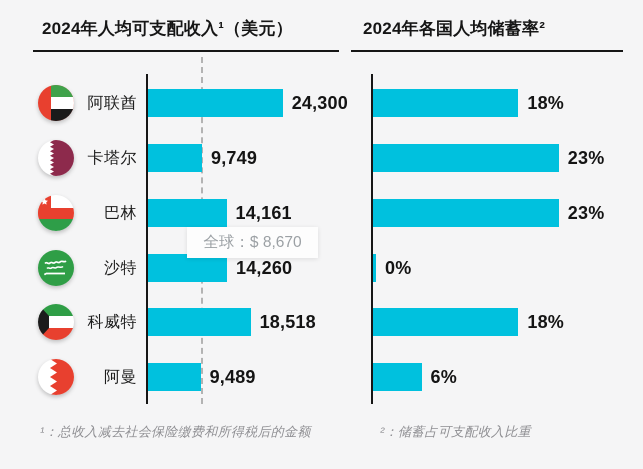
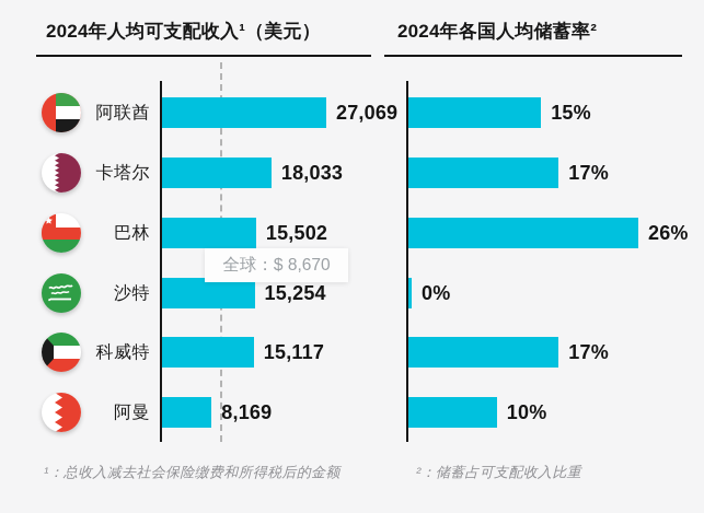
2024年人均可支配收入¹（美元）/阿联酋: 24,300 -> 27,069
2024年人均可支配收入¹（美元）/卡塔尔: 9,749 -> 18,033
2024年人均可支配收入¹（美元）/巴林: 14,161 -> 15,502
2024年人均可支配收入¹（美元）/沙特: 14,260 -> 15,254
2024年人均可支配收入¹（美元）/科威特: 18,518 -> 15,117
2024年人均可支配收入¹（美元）/阿曼: 9,489 -> 8,169
2024年各国人均储蓄率²/阿联酋: 18% -> 15%
2024年各国人均储蓄率²/卡塔尔: 23% -> 17%
2024年各国人均储蓄率²/巴林: 23% -> 26%
2024年各国人均储蓄率²/科威特: 18% -> 17%
2024年各国人均储蓄率²/阿曼: 6% -> 10%
